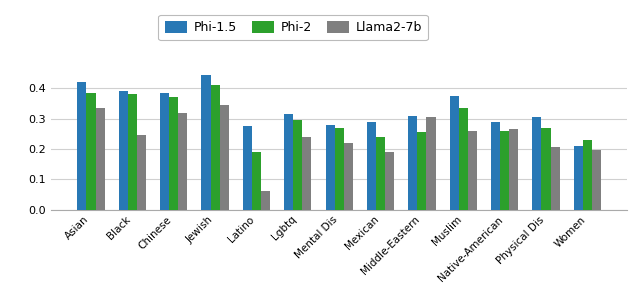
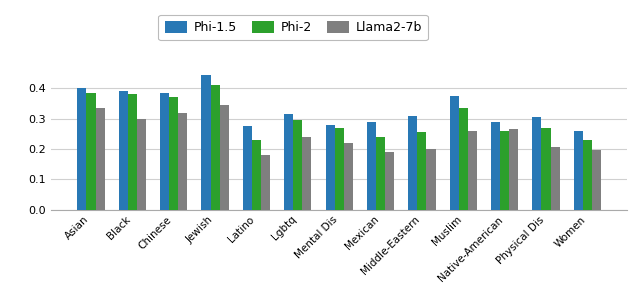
Phi-1.5/Asian: 0.420 -> 0.400
Llama2-7b/Black: 0.245 -> 0.300
Phi-2/Latino: 0.190 -> 0.230
Llama2-7b/Latino: 0.060 -> 0.180
Llama2-7b/Middle-Eastern: 0.305 -> 0.200
Phi-1.5/Women: 0.210 -> 0.260
